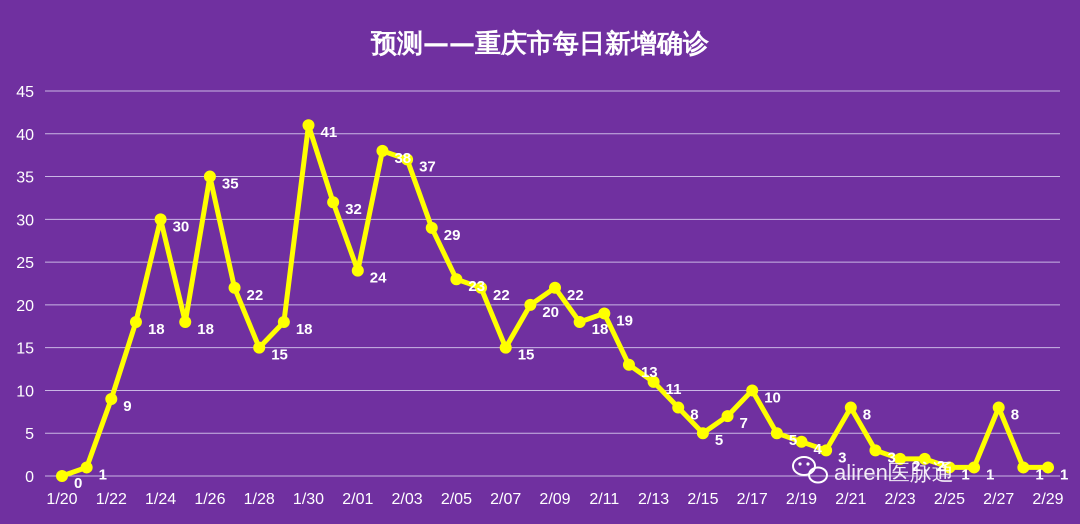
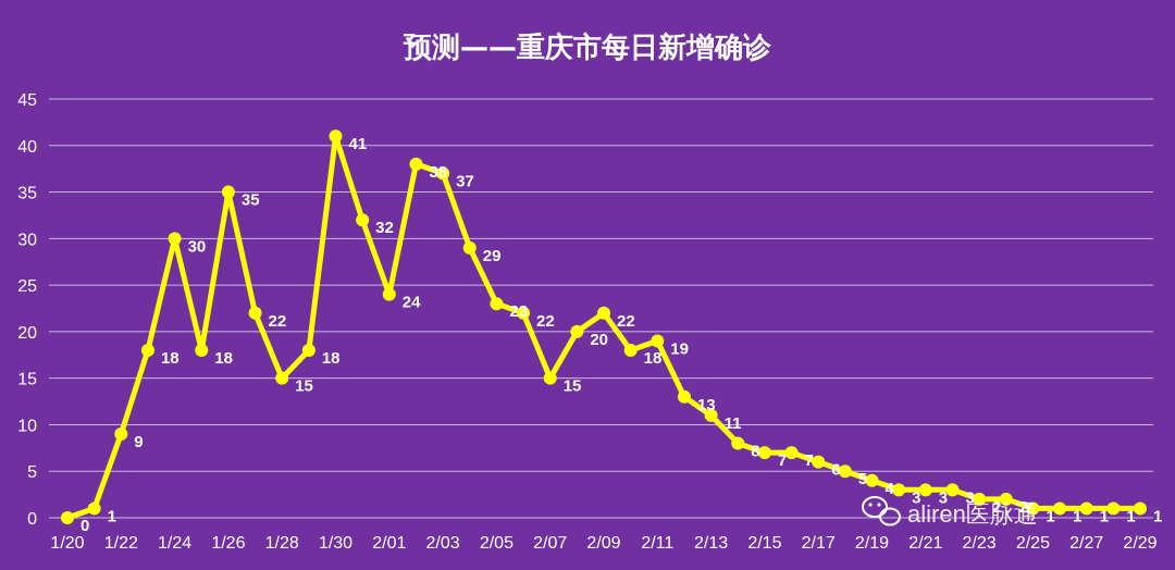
2/15: 5 -> 7
2/17: 10 -> 6
2/21: 8 -> 3
2/27: 8 -> 1
